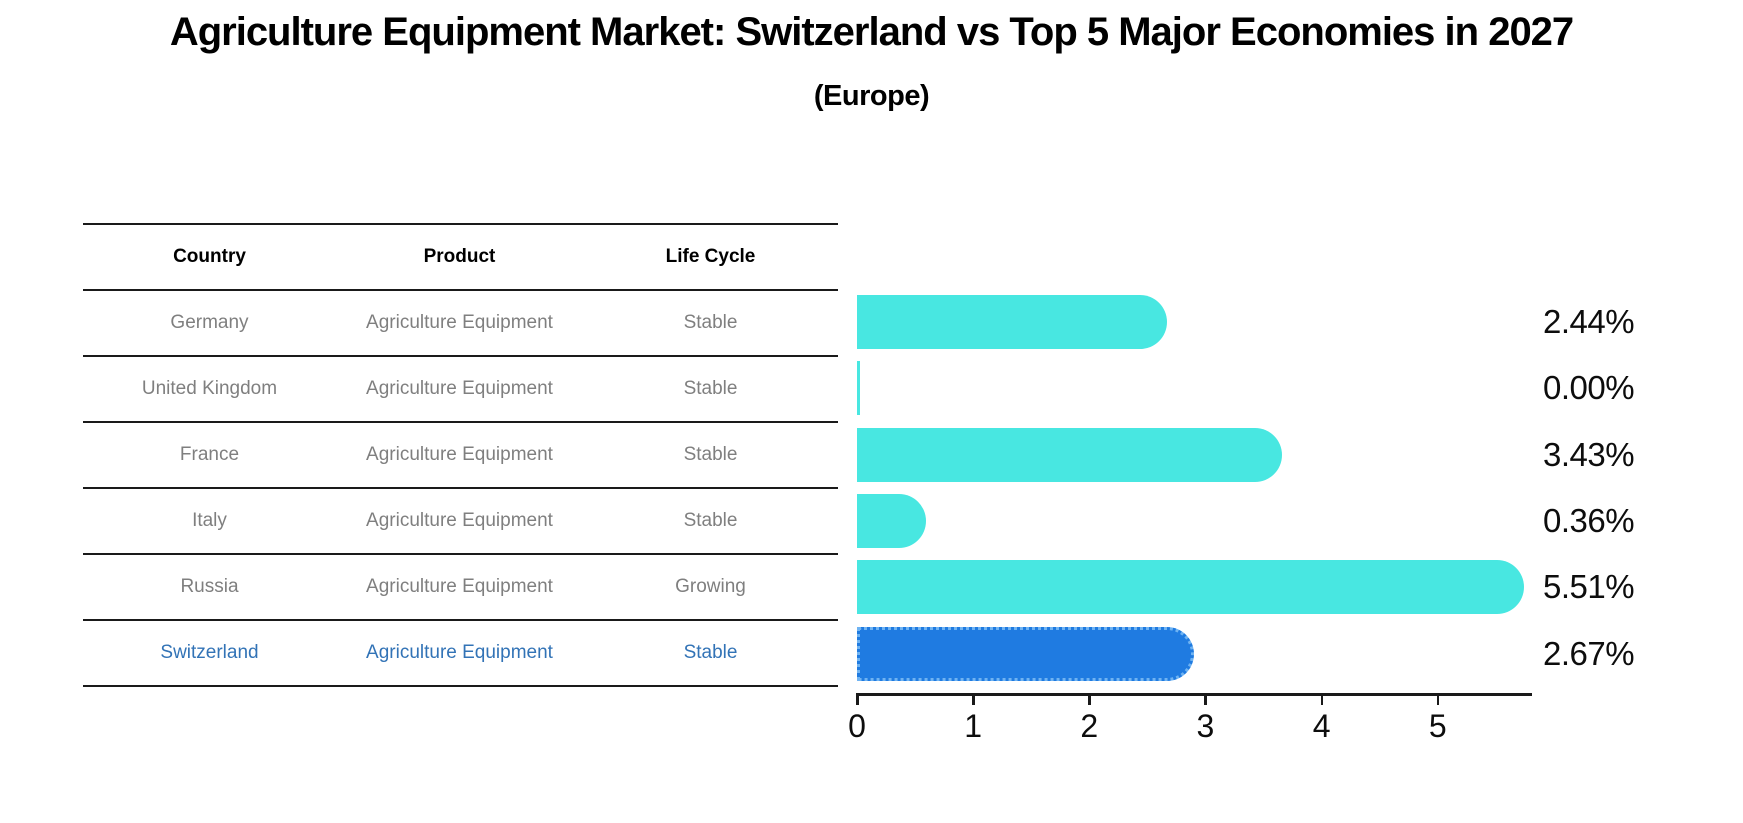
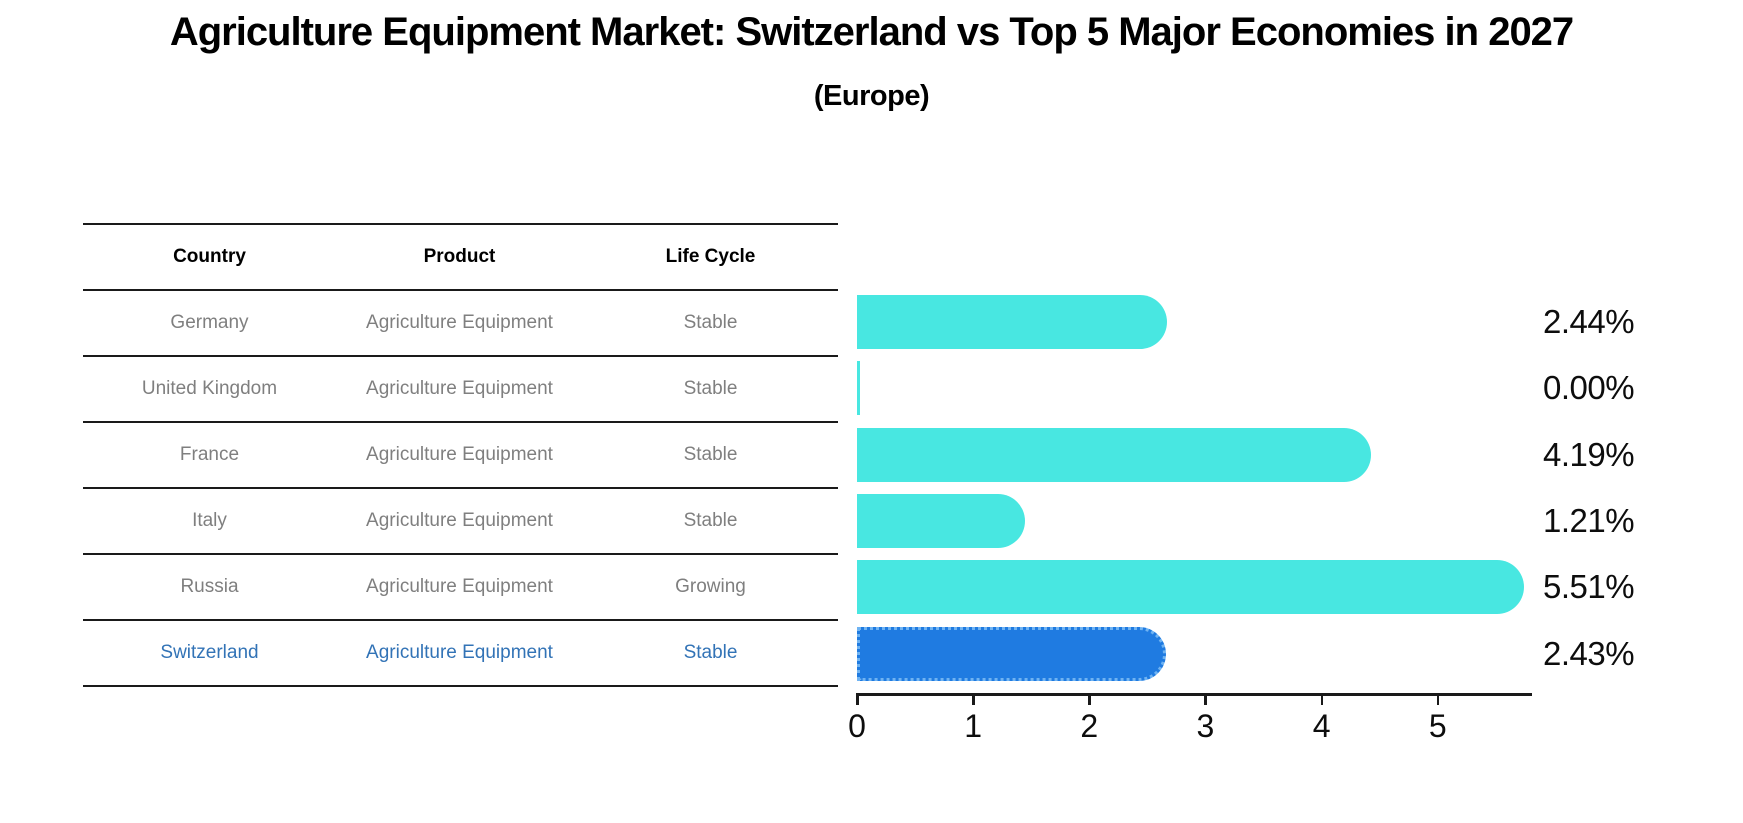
France: 3.43% -> 4.19%
Italy: 0.36% -> 1.21%
Switzerland: 2.67% -> 2.43%
